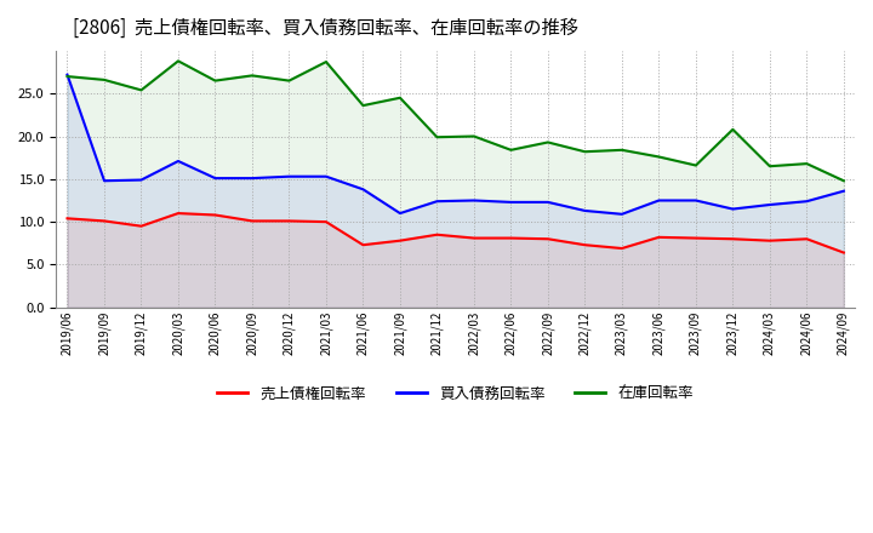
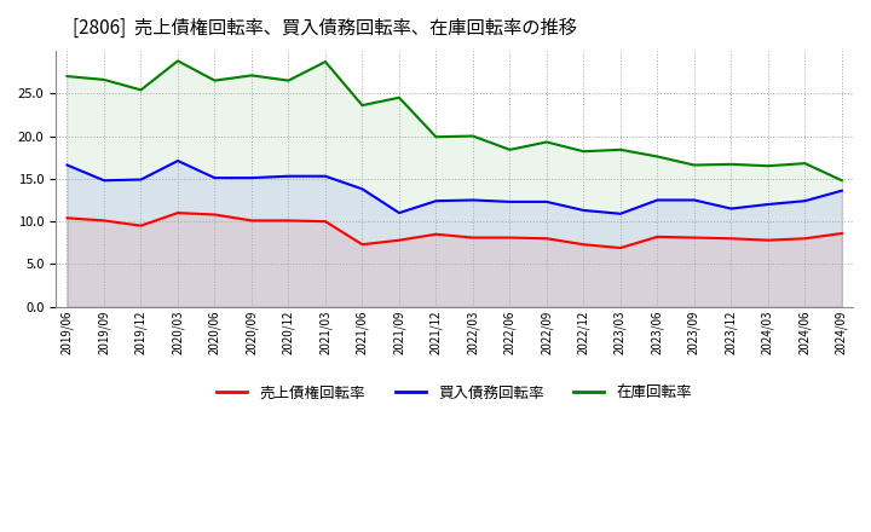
買入債務回転率/2019/06: 27.2 -> 16.6
在庫回転率/2023/12: 20.8 -> 16.7
売上債権回転率/2024/09: 6.4 -> 8.6
